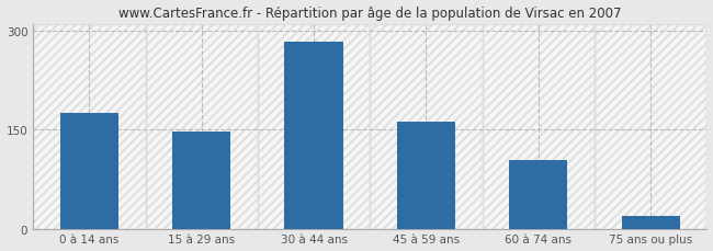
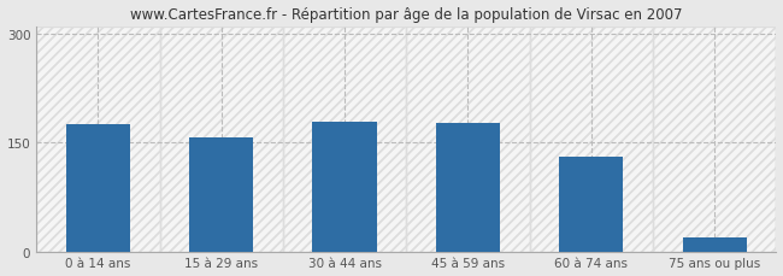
15 à 29 ans: 146 -> 156
30 à 44 ans: 282 -> 178
45 à 59 ans: 162 -> 176
60 à 74 ans: 104 -> 130
